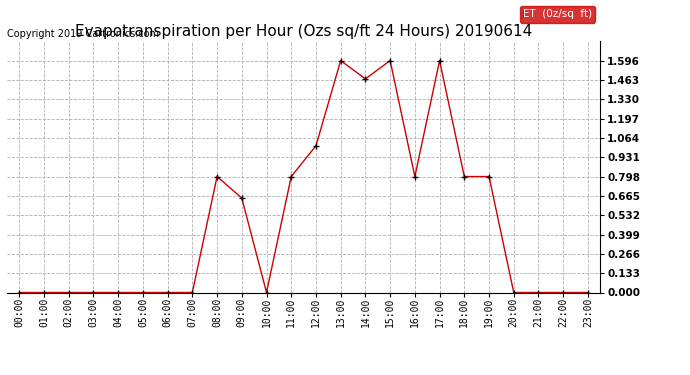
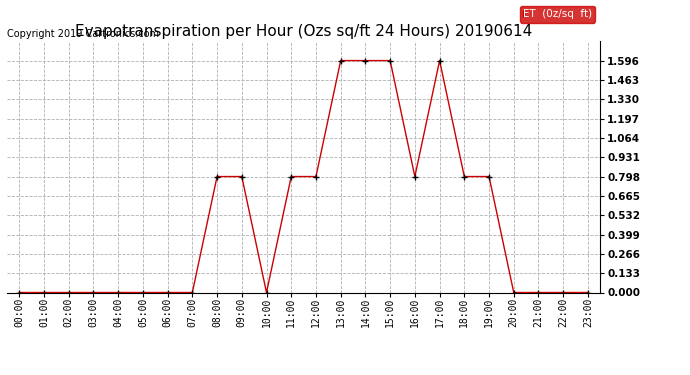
09:00: 0.65 -> 0.80
12:00: 1.01 -> 0.80
14:00: 1.47 -> 1.60
